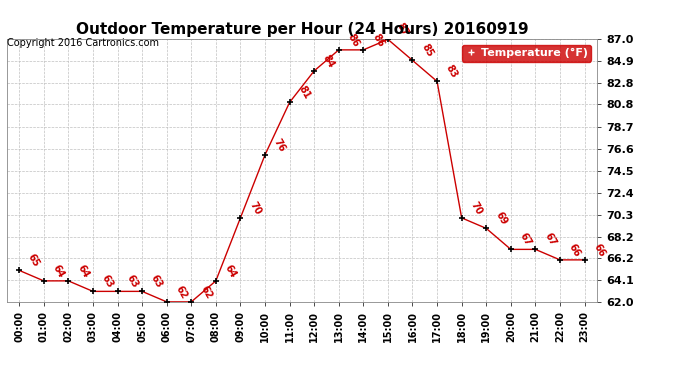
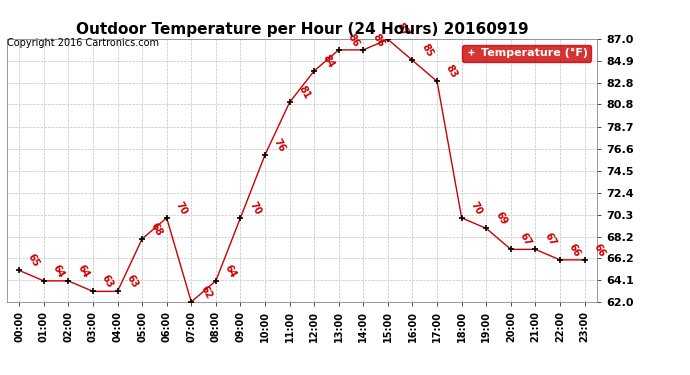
05:00: 63 -> 68
06:00: 62 -> 70
